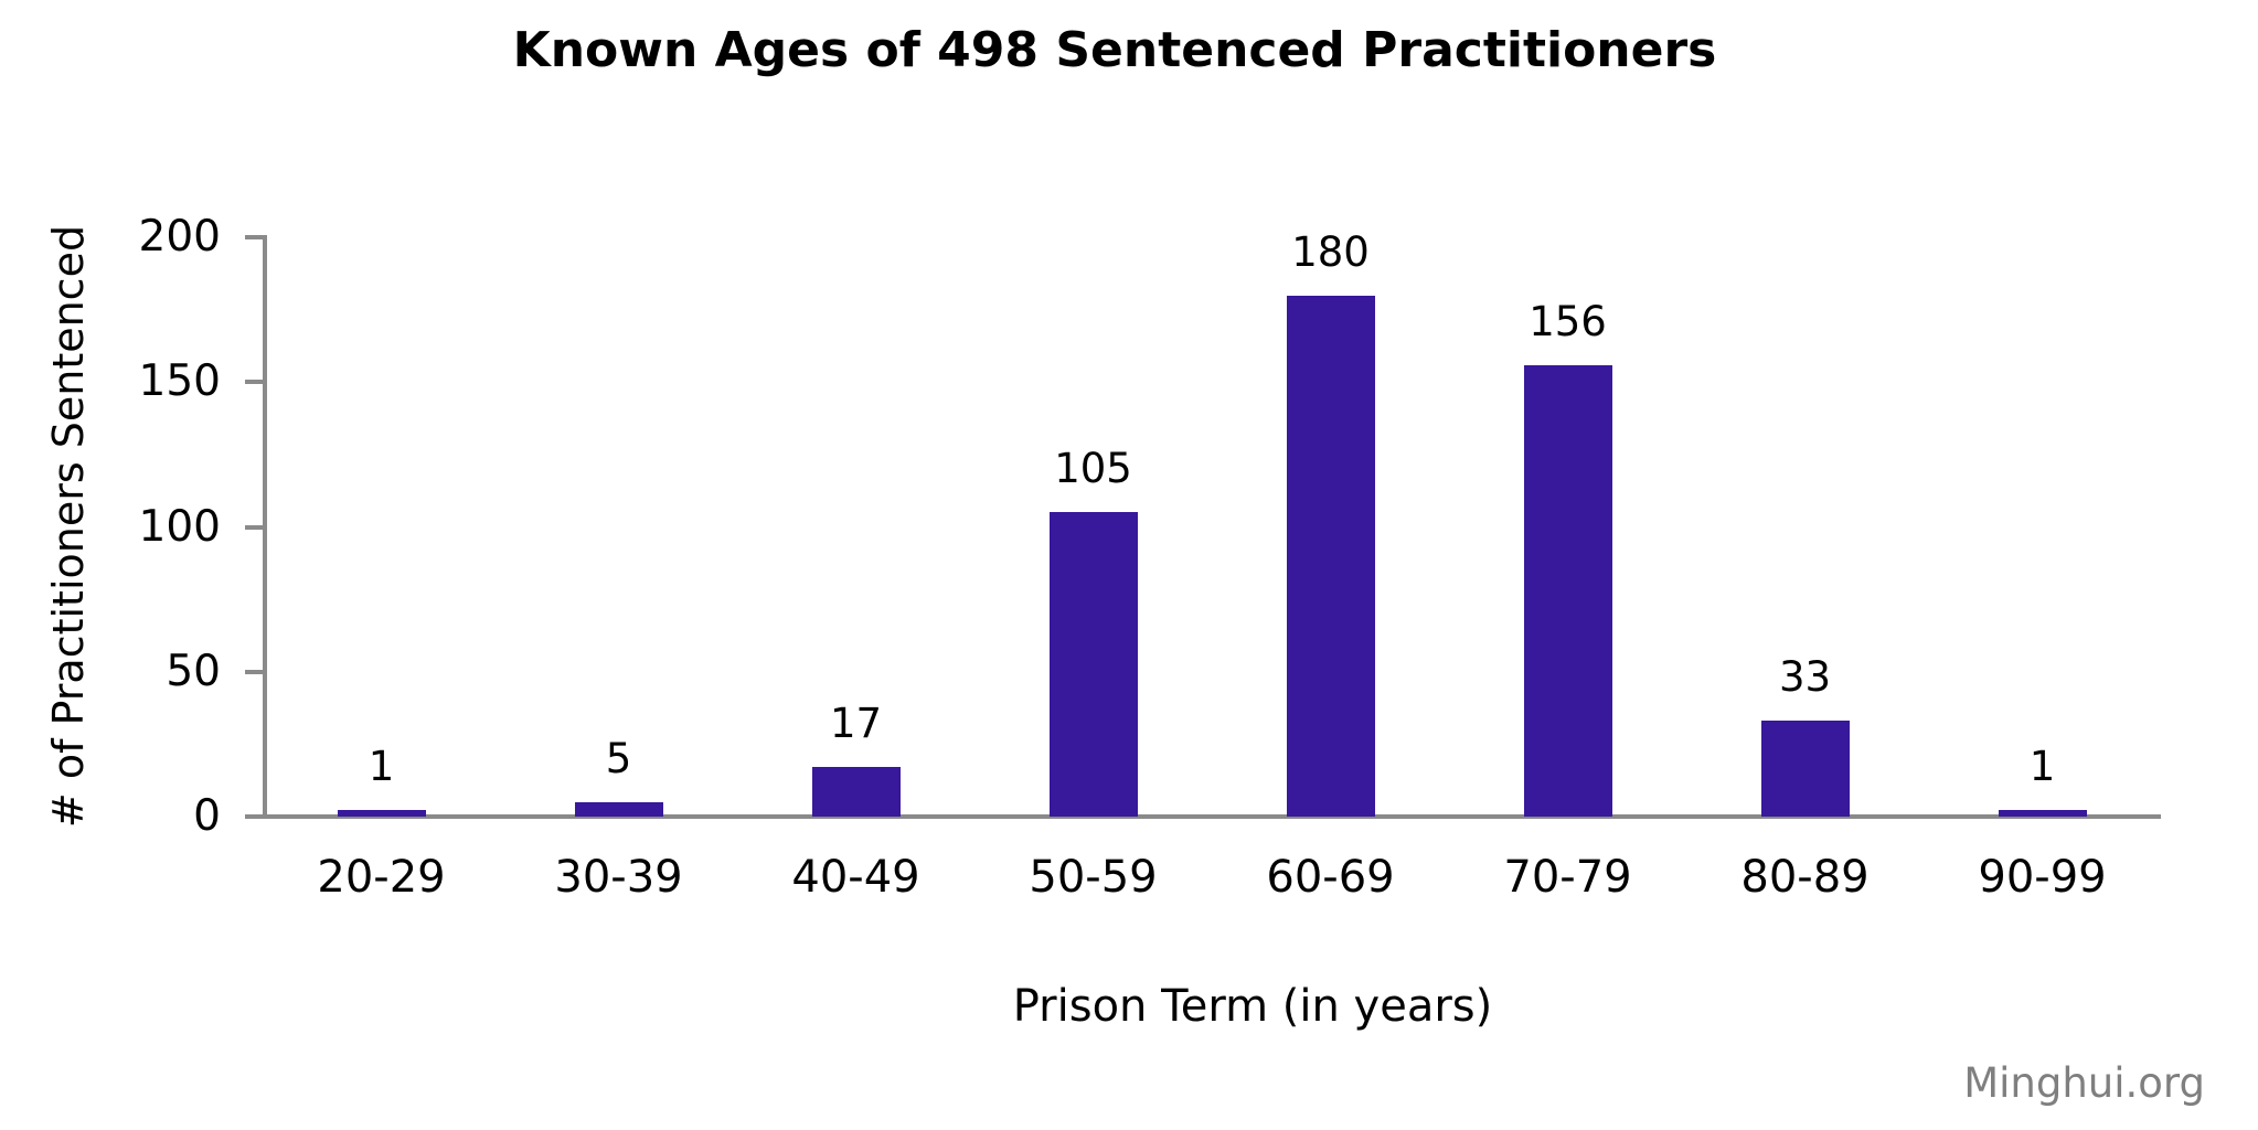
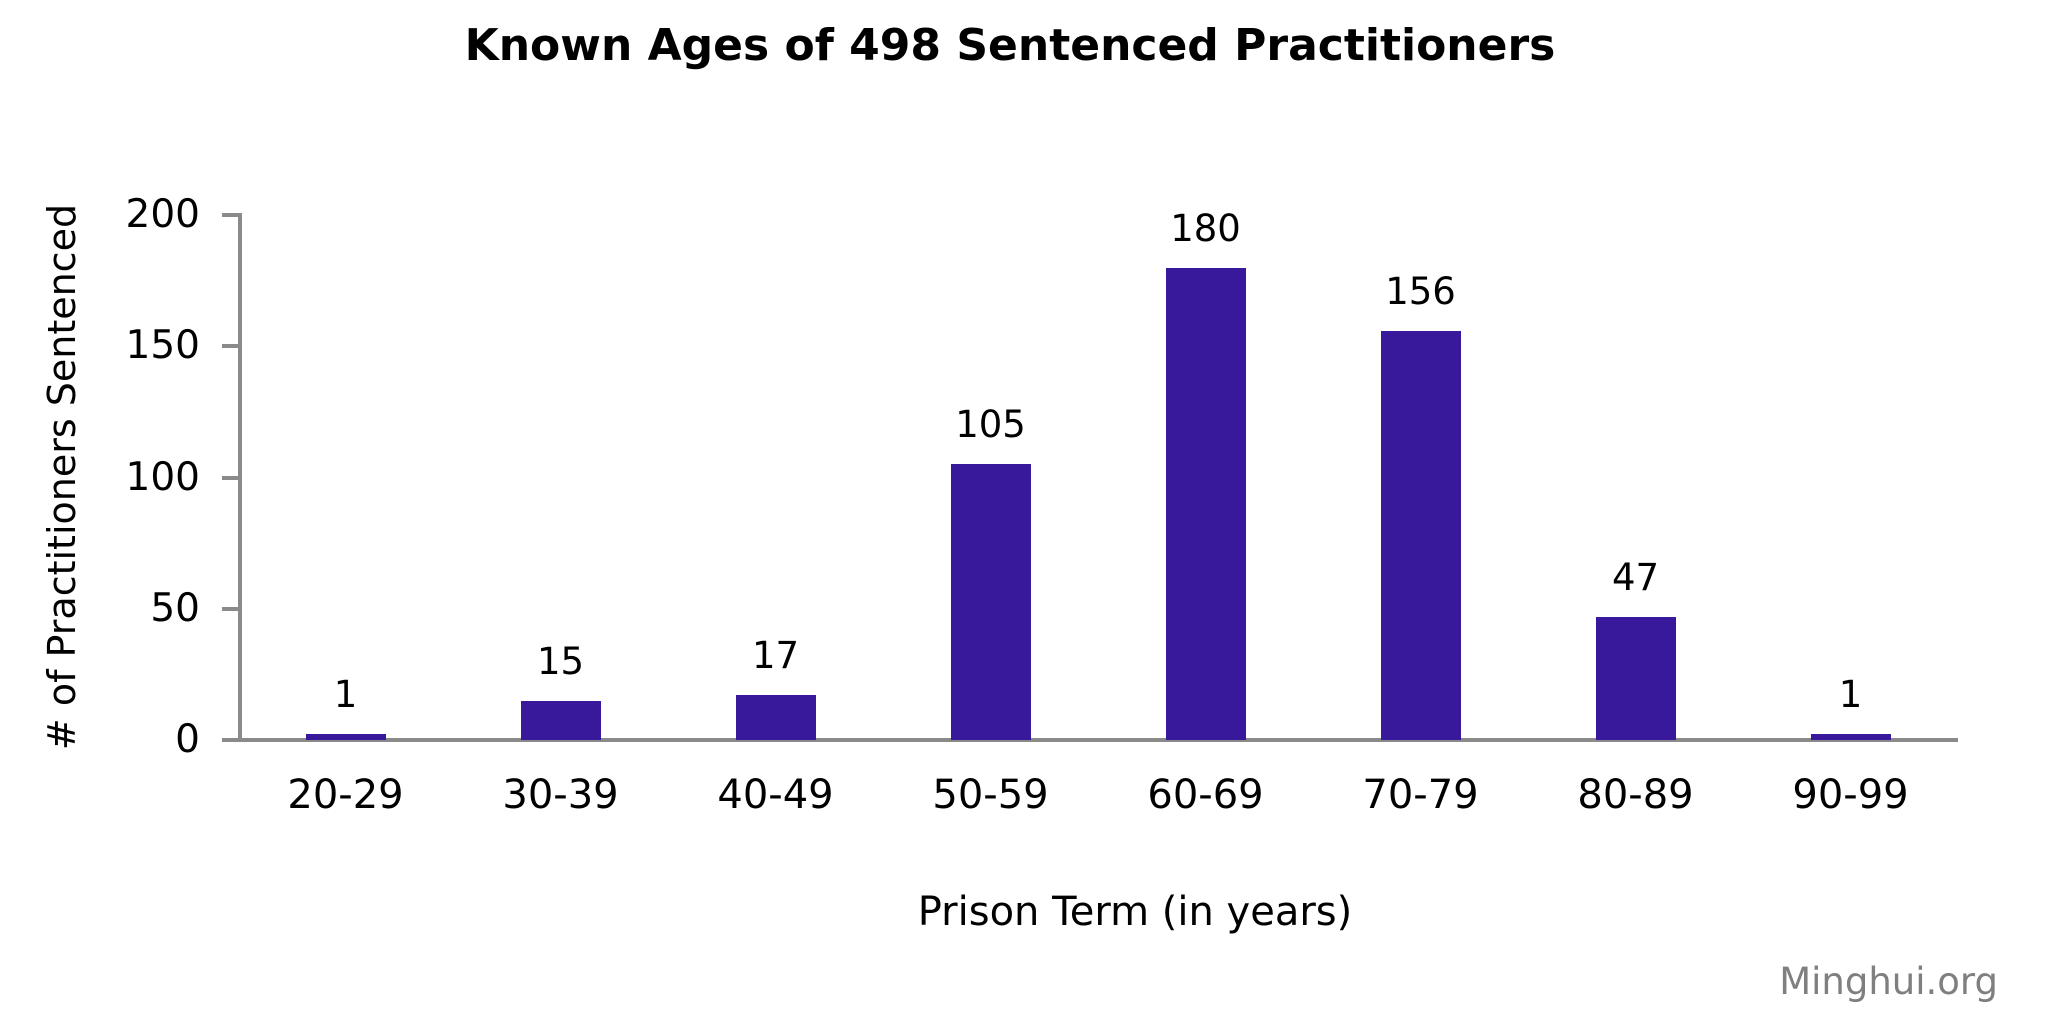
30-39: 5 -> 15
80-89: 33 -> 47
